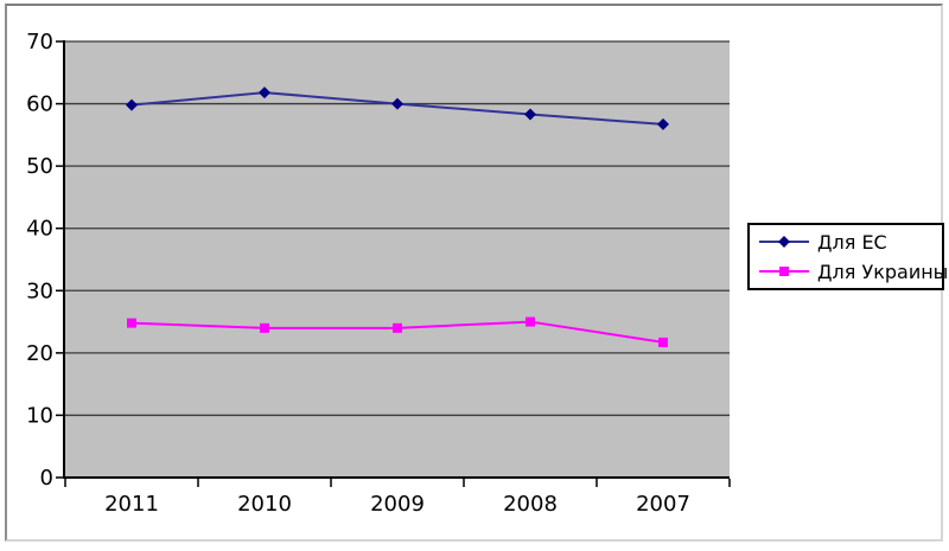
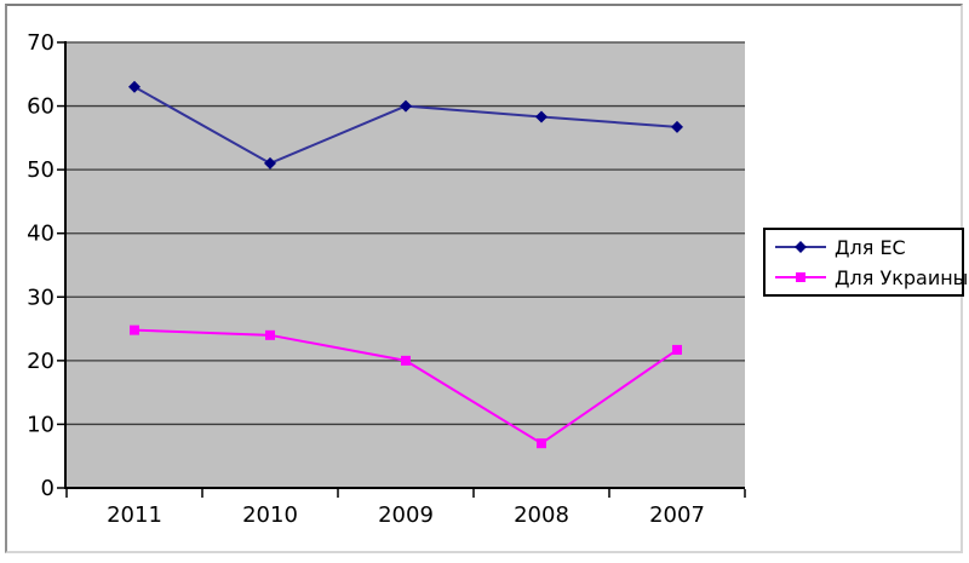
Для ЕС/2011: 60 -> 63
Для ЕС/2010: 62 -> 51
Для Украины/2009: 24 -> 20
Для Украины/2008: 25 -> 7
